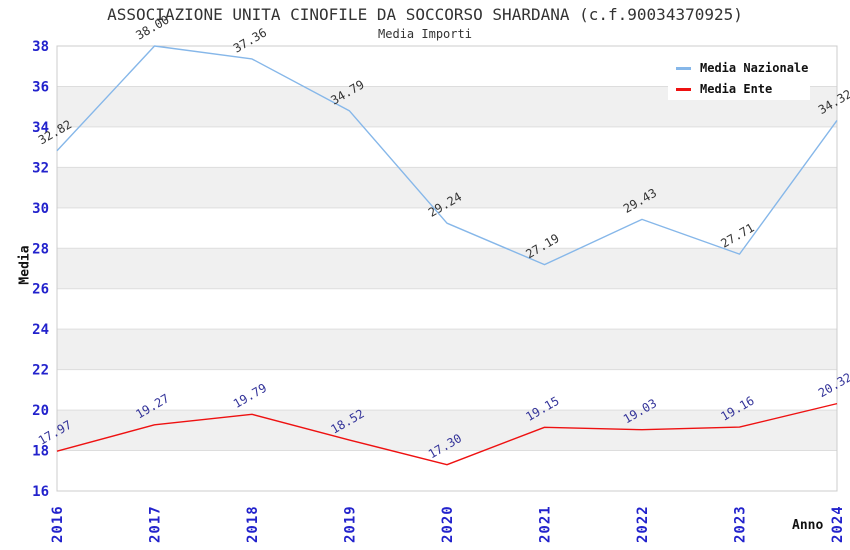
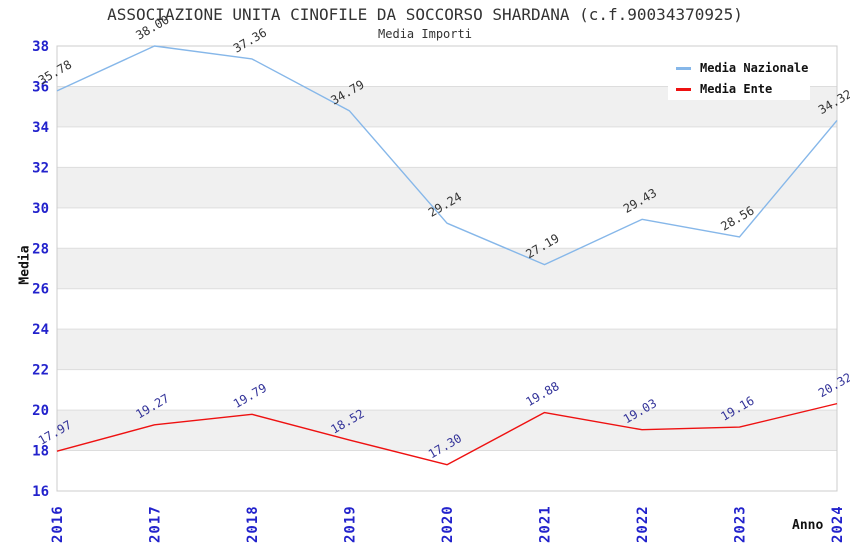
Media Nazionale/2016: 32.82 -> 35.78
Media Ente/2021: 19.15 -> 19.88
Media Nazionale/2023: 27.71 -> 28.56
